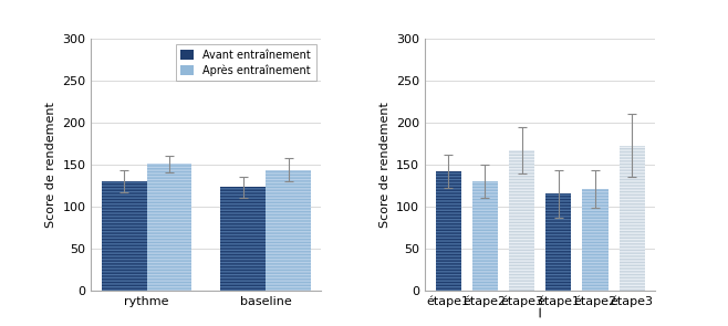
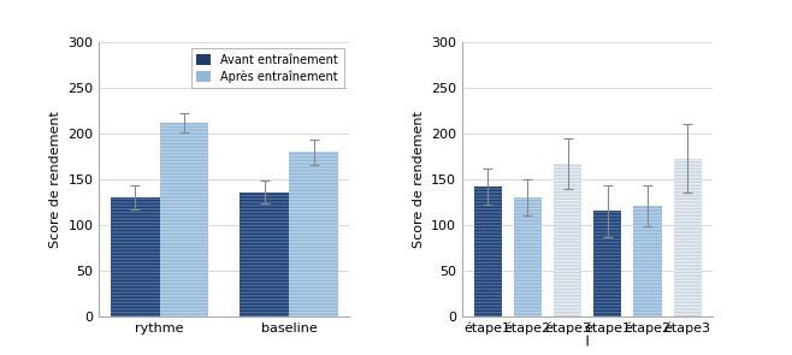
Après entraînement/rythme: 151 -> 212
Avant entraînement/baseline: 123 -> 136
Après entraînement/baseline: 144 -> 180
